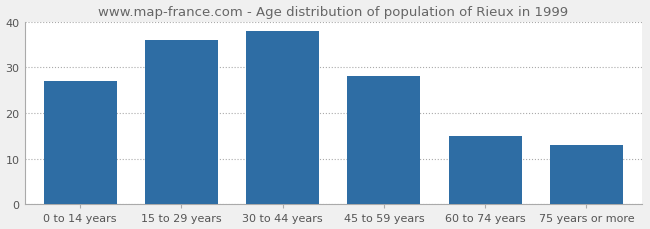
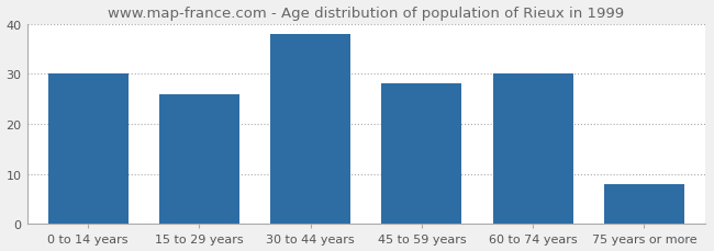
0 to 14 years: 27 -> 30
15 to 29 years: 36 -> 26
60 to 74 years: 15 -> 30
75 years or more: 13 -> 8
